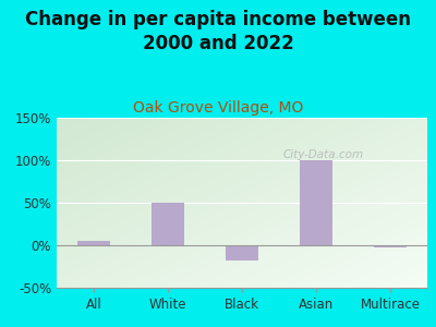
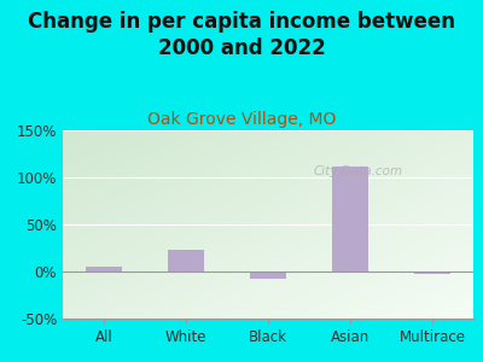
White: 50% -> 23%
Black: -18% -> -8%
Asian: 100% -> 112%
